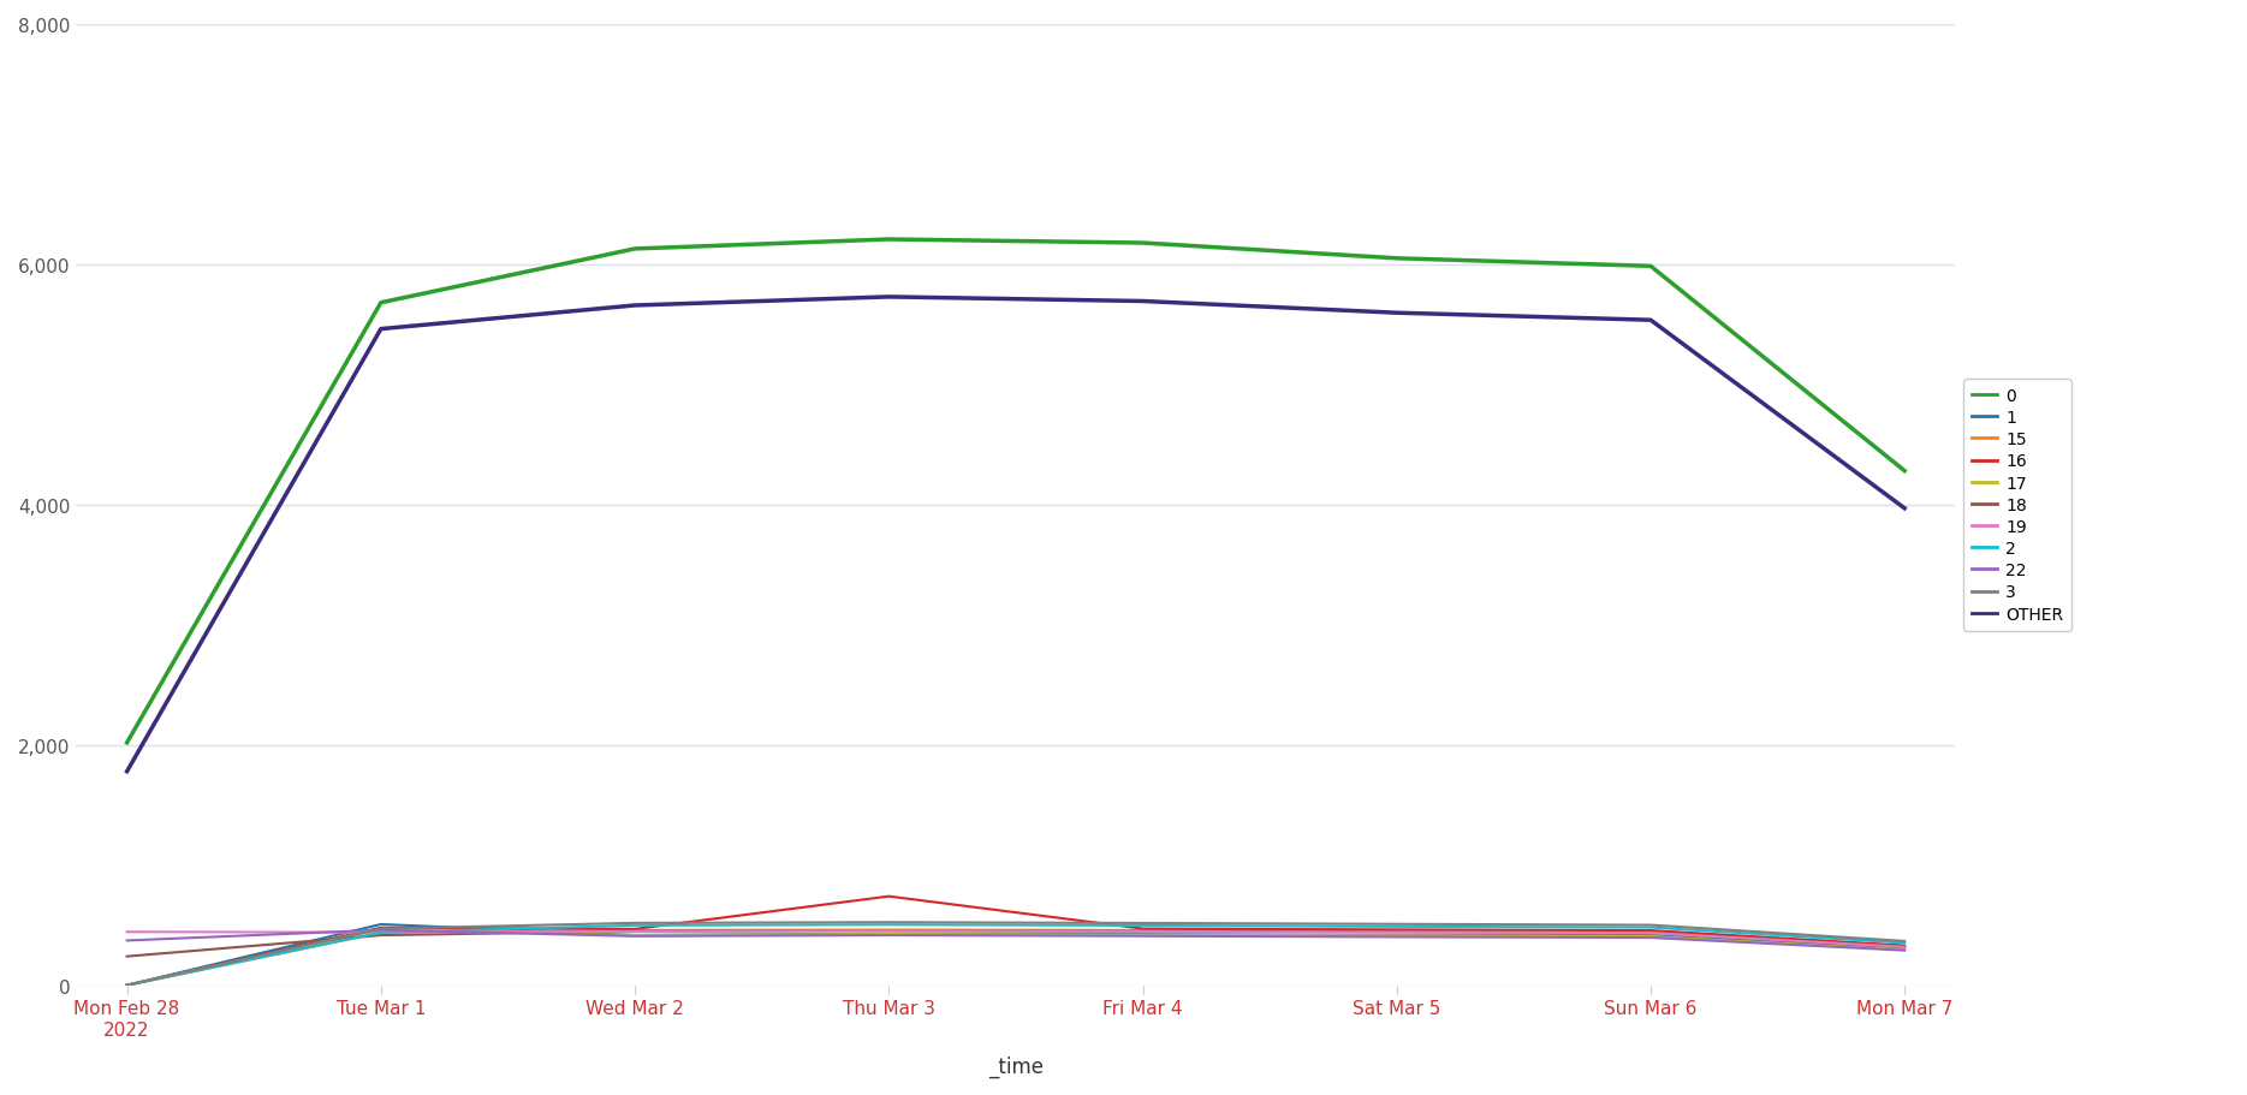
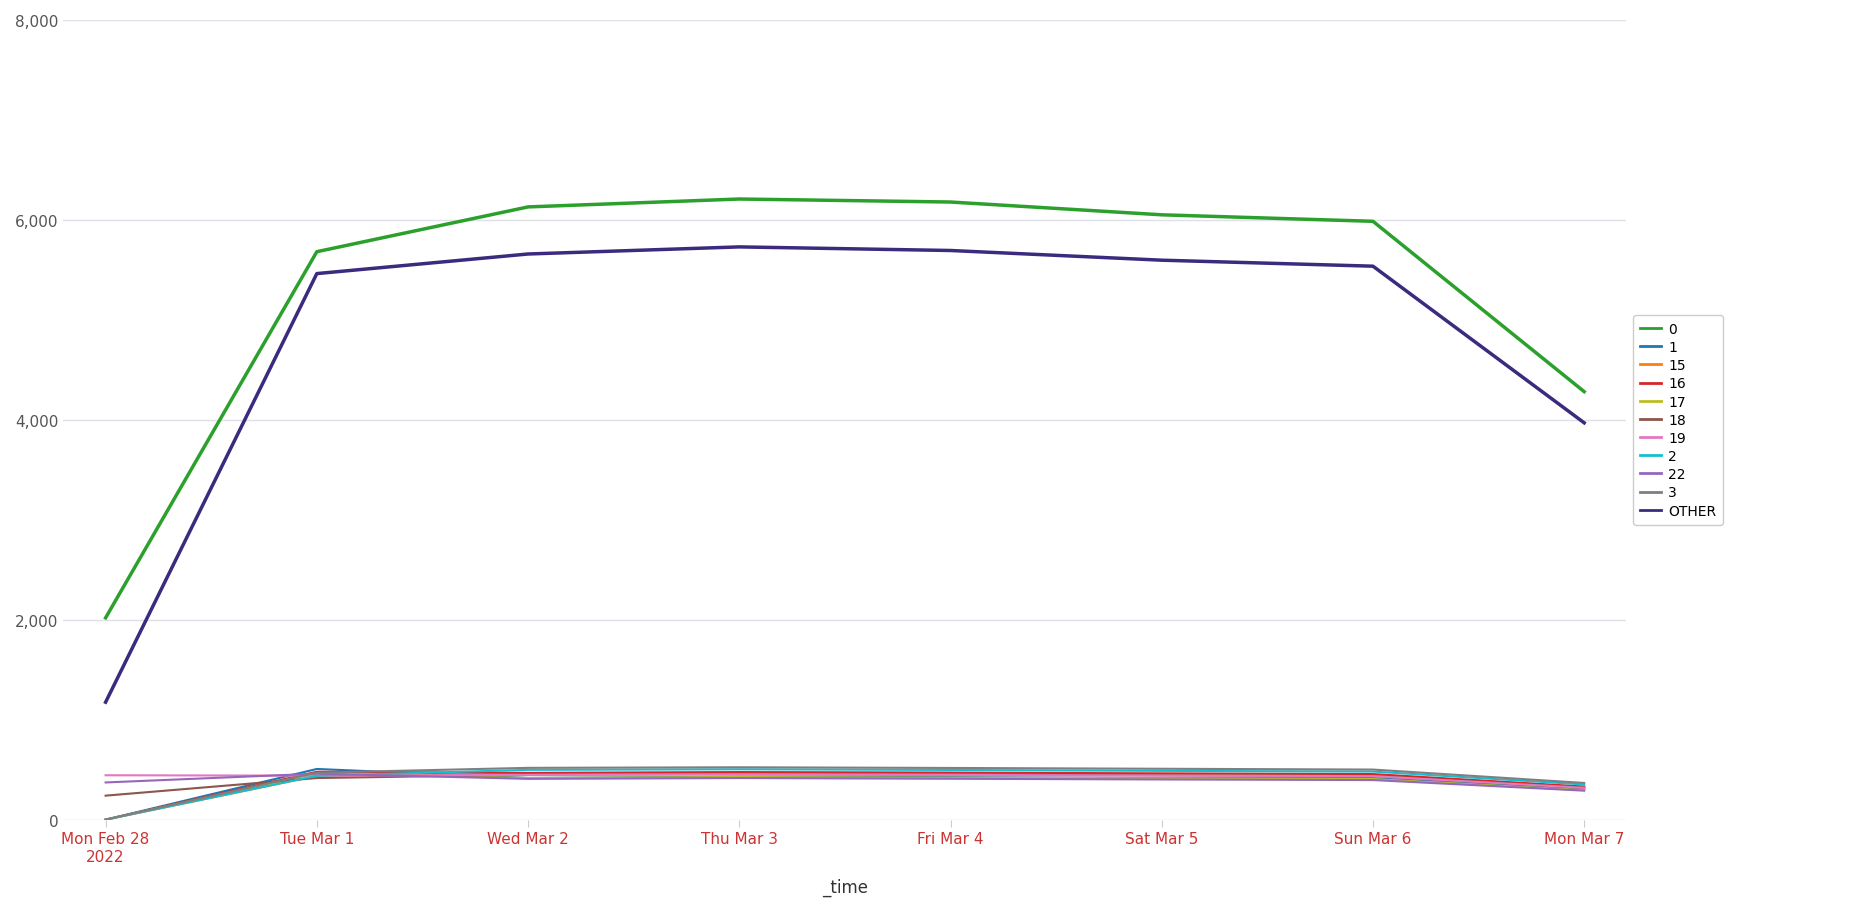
OTHER/Mon Feb 28 2022: 1,780 -> 1,180
16/Thu Mar 3: 740 -> 480
